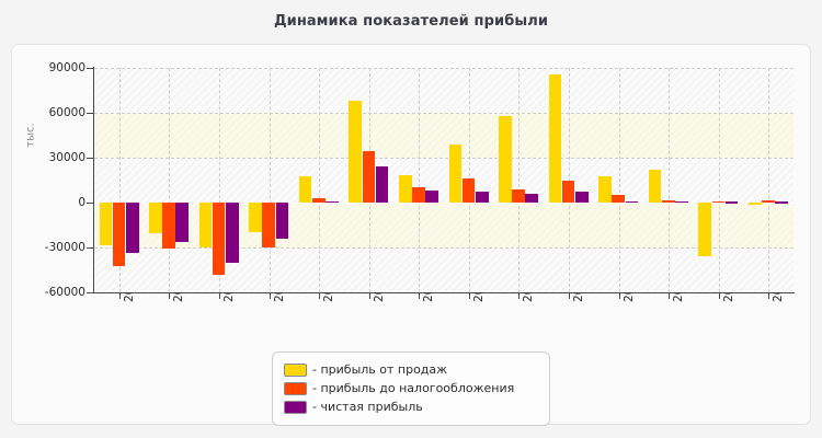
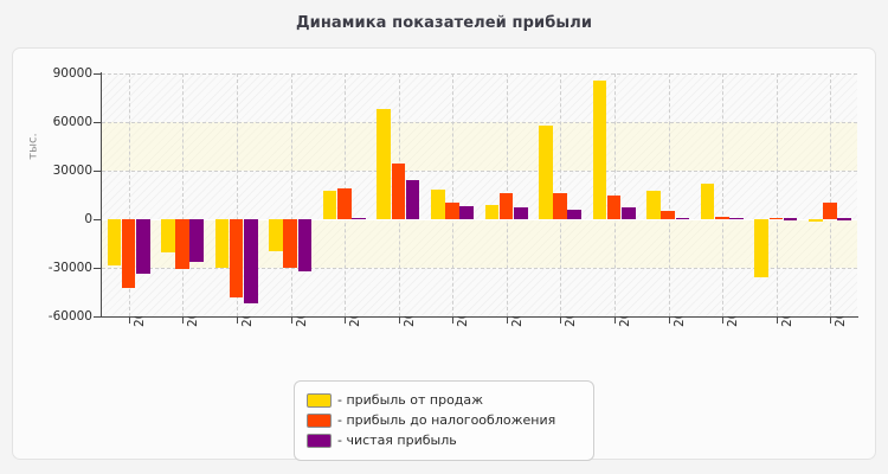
- чистая прибыль/2013: -40000 -> -52000
- чистая прибыль/2014: -24000 -> -32000
- прибыль до налогообложения/2015: 3000 -> 19000
- прибыль от продаж/2018: 38000 -> 9000
- прибыль до налогообложения/2019: 9000 -> 16000
- прибыль до налогообложения/2024: 1000 -> 10000
